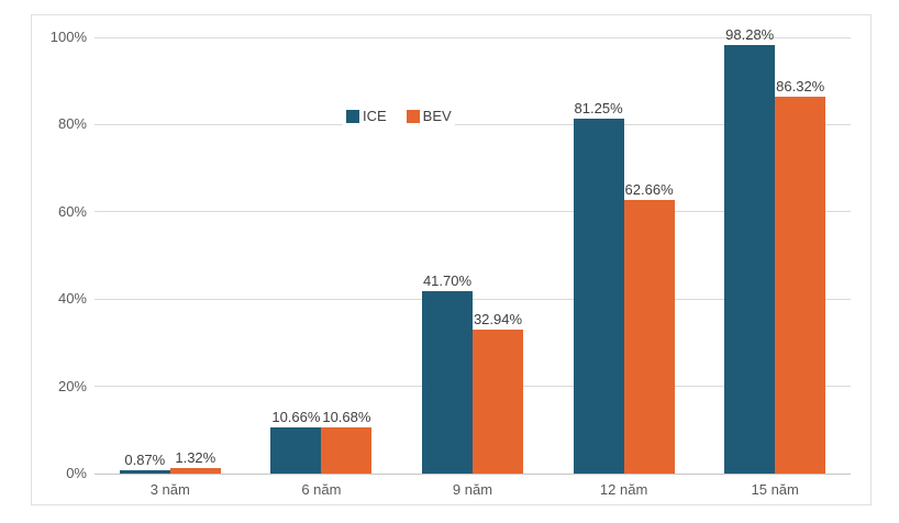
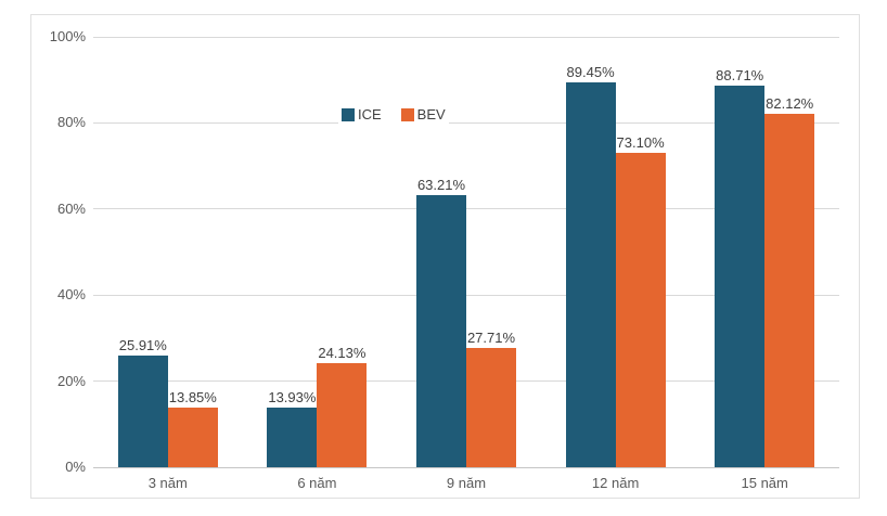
ICE/3 năm: 0.87% -> 25.91%
BEV/3 năm: 1.32% -> 13.85%
ICE/6 năm: 10.66% -> 13.93%
BEV/6 năm: 10.68% -> 24.13%
ICE/9 năm: 41.70% -> 63.21%
BEV/9 năm: 32.94% -> 27.71%
ICE/12 năm: 81.25% -> 89.45%
BEV/12 năm: 62.66% -> 73.10%
ICE/15 năm: 98.28% -> 88.71%
BEV/15 năm: 86.32% -> 82.12%
